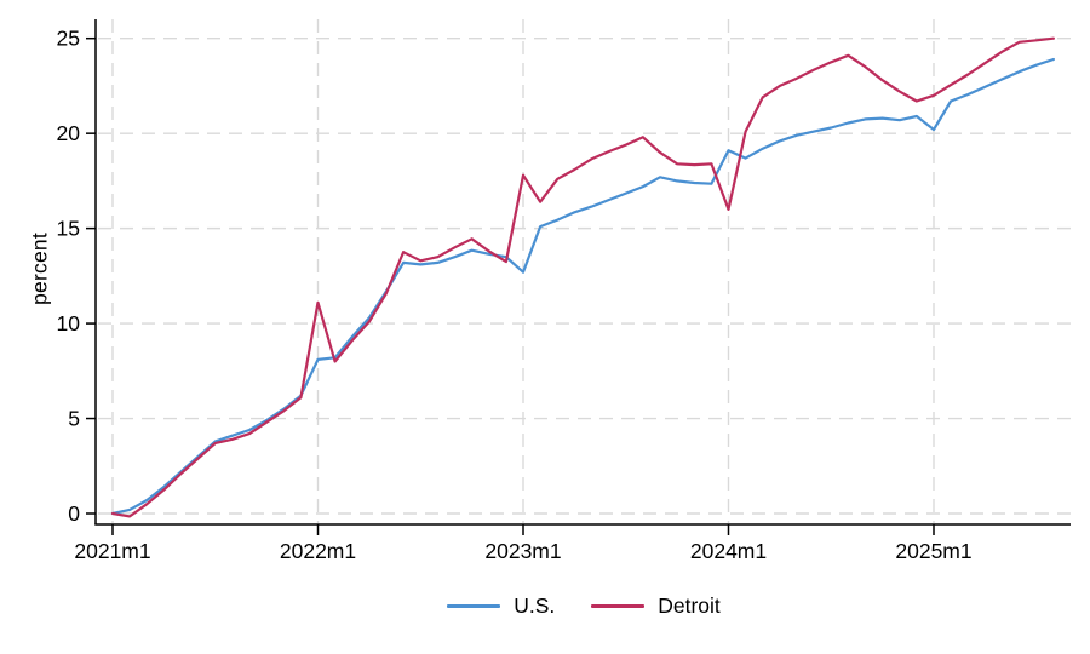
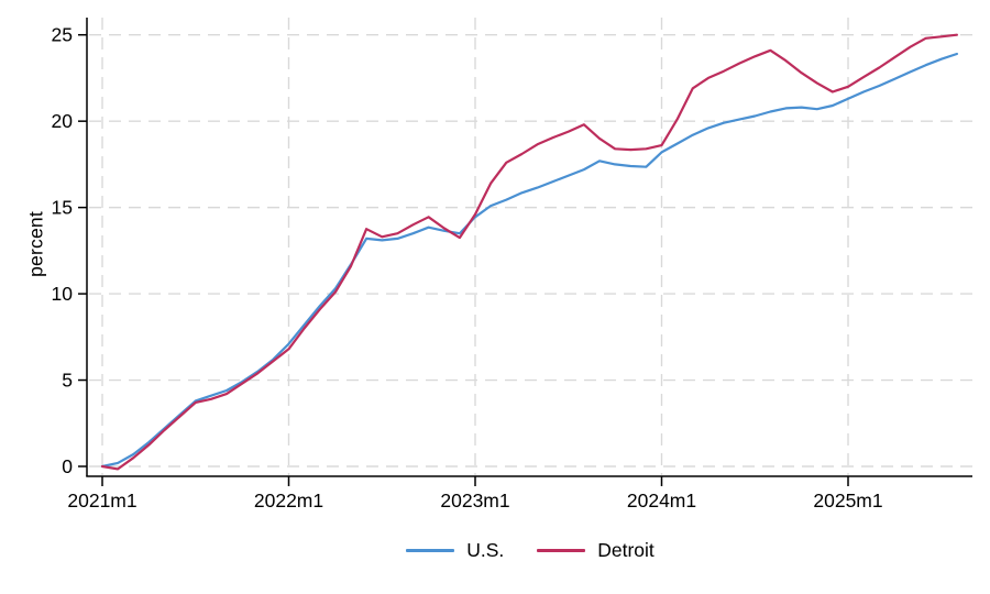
U.S./2022m1: 8.1 -> 7.1
Detroit/2022m1: 11.1 -> 6.8
U.S./2023m1: 12.7 -> 14.4
Detroit/2023m1: 17.8 -> 14.6
U.S./2024m1: 19.1 -> 18.2
Detroit/2024m1: 16.0 -> 18.6
U.S./2025m1: 20.2 -> 21.3
